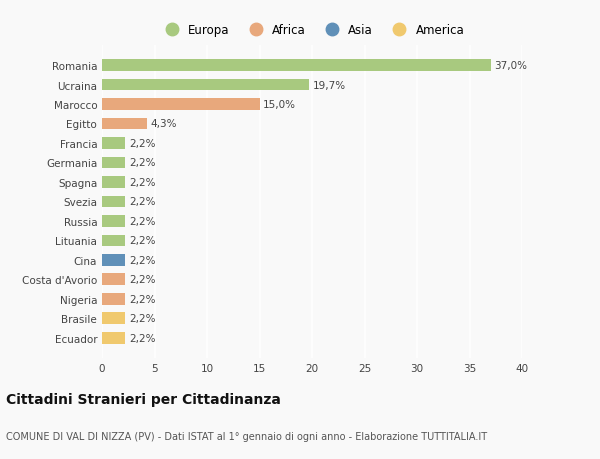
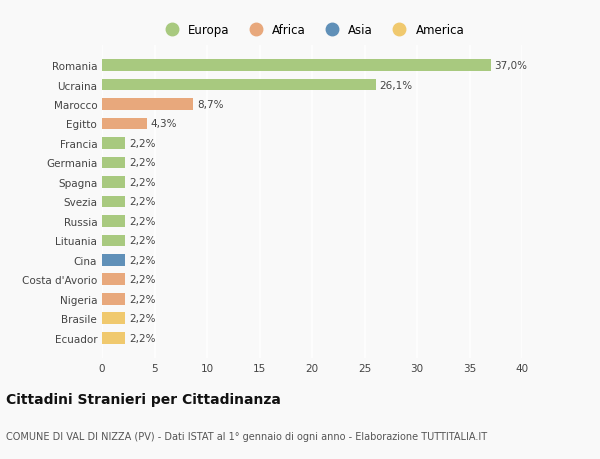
Ucraina: 19,7% -> 26,1%
Marocco: 15,0% -> 8,7%
